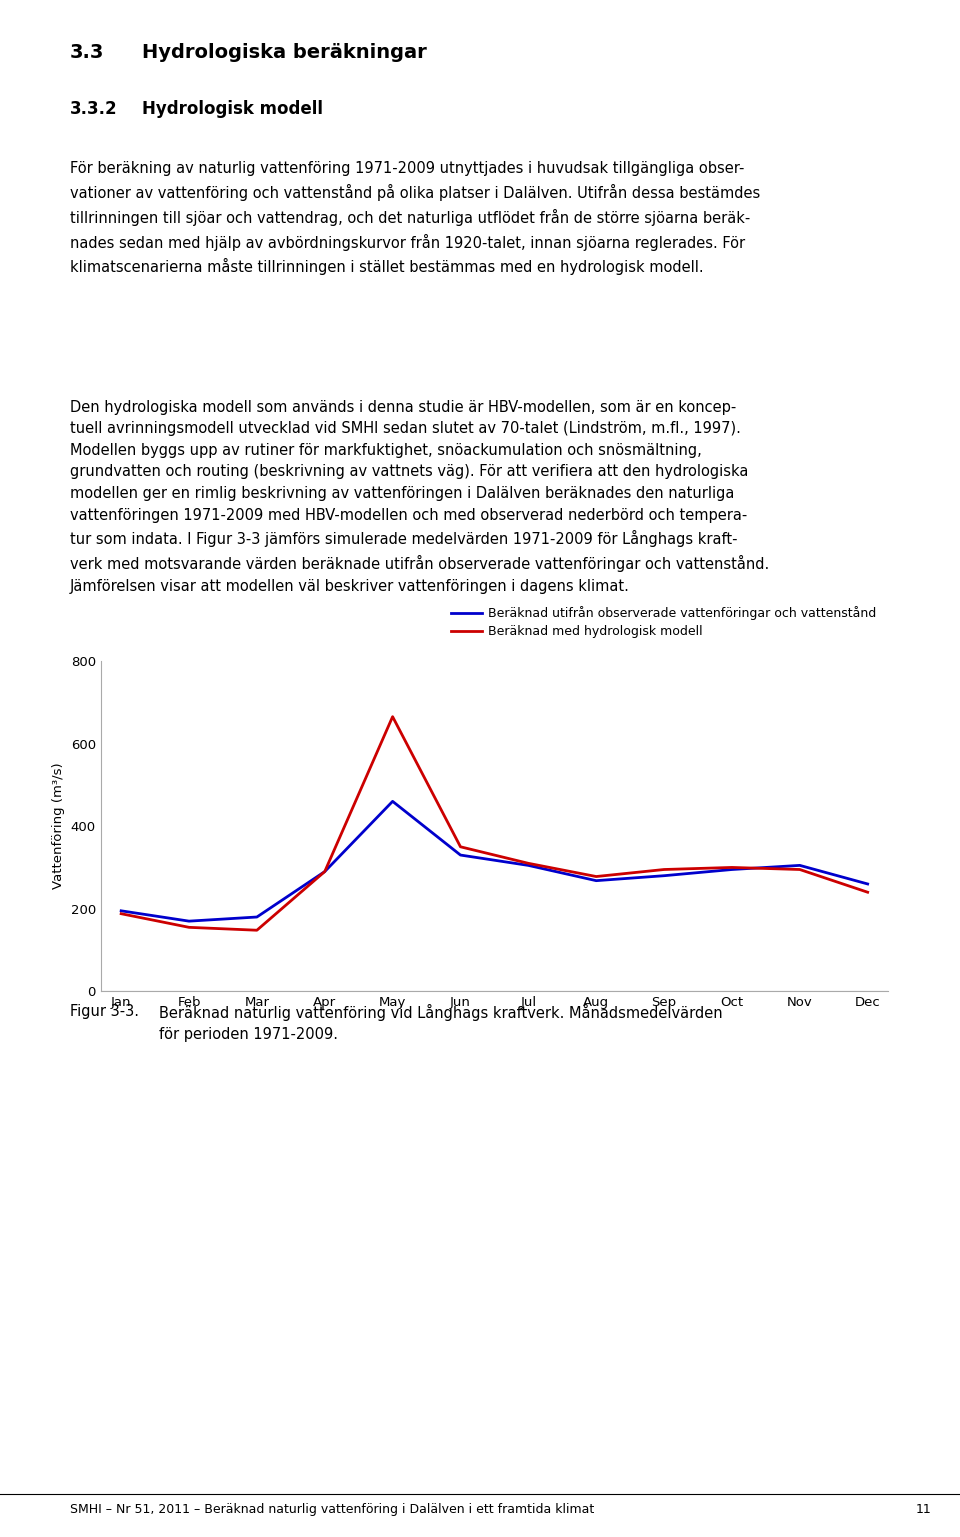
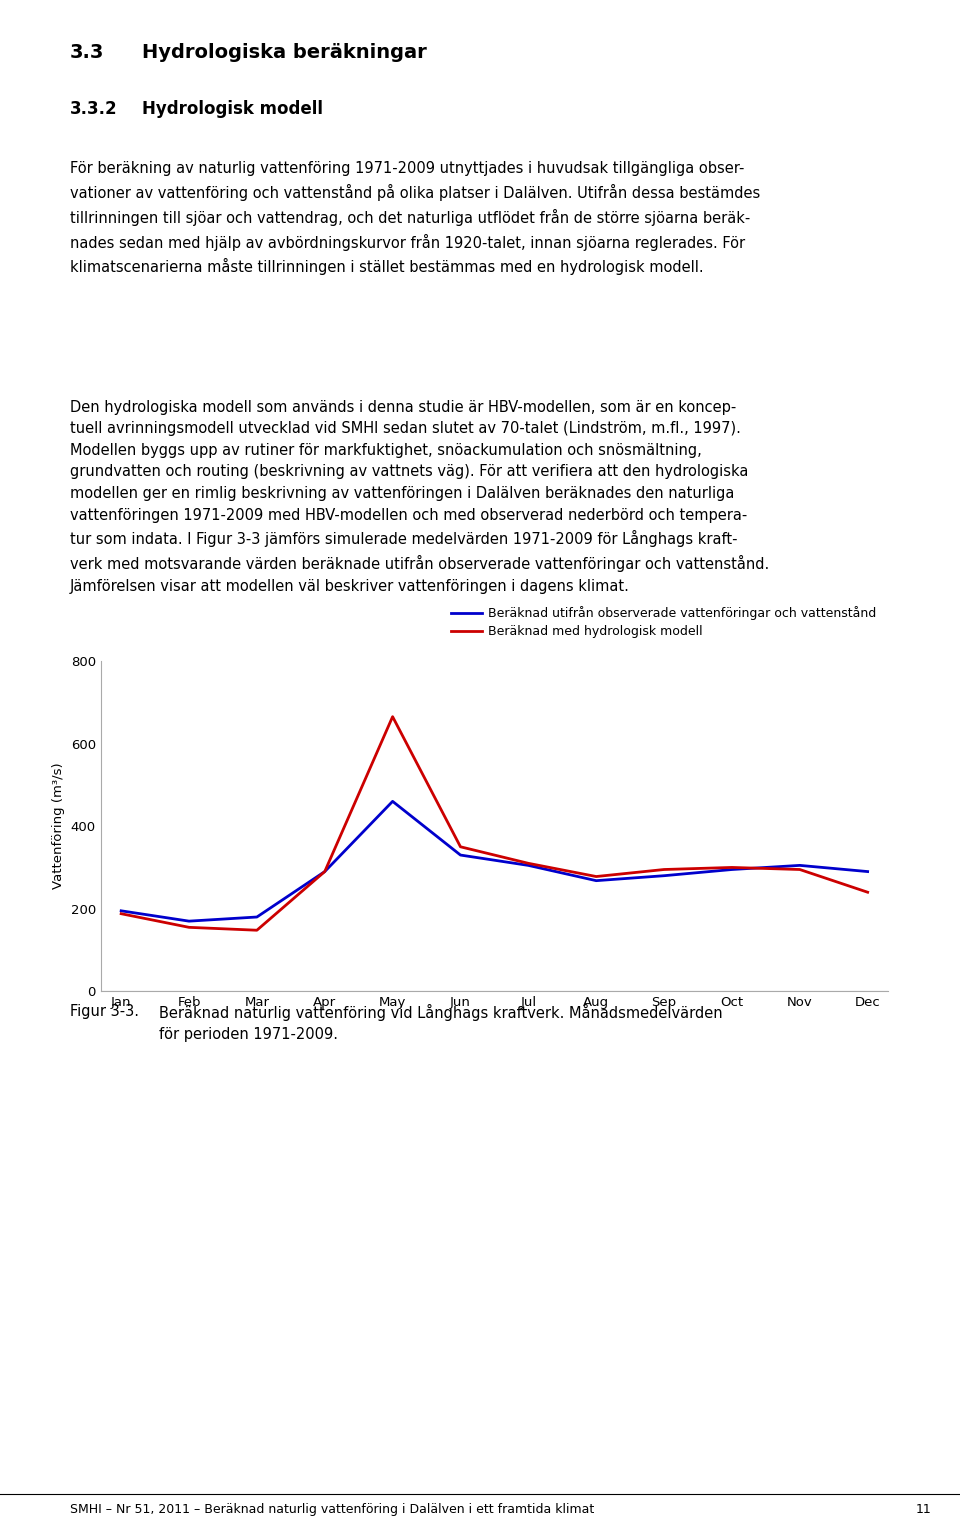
Beräknad utifrån observerade vattenföringar och vattenstånd/Dec: 260 -> 290
